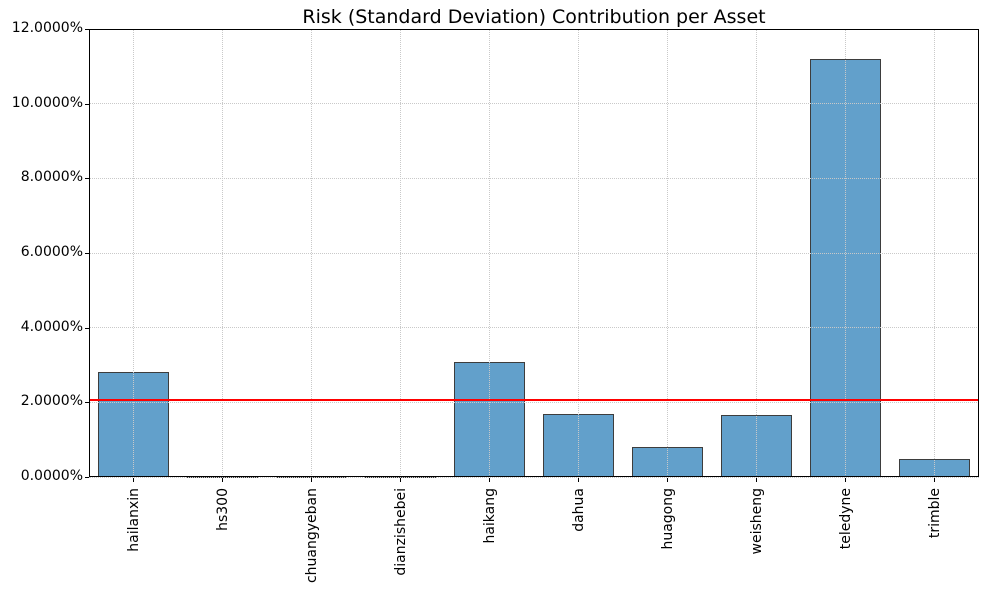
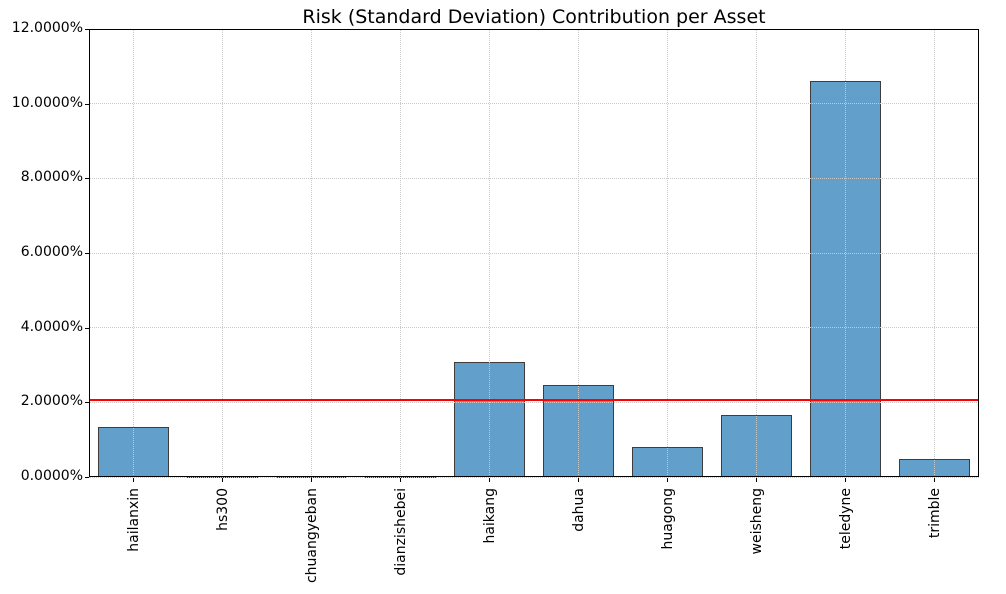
hailanxin: 2.8% -> 1.3%
dahua: 1.7% -> 2.5%
teledyne: 11.2% -> 10.6%
